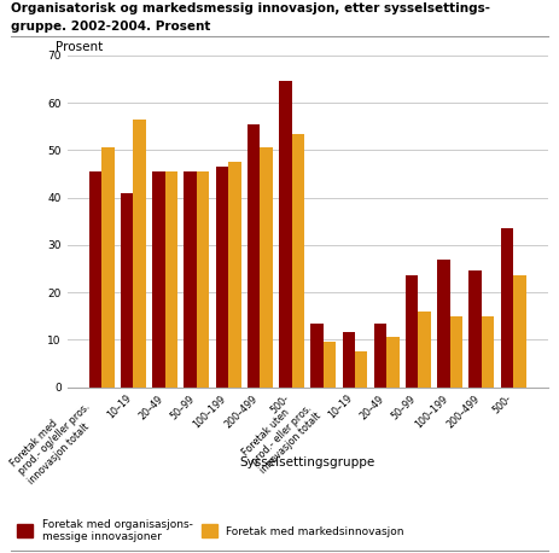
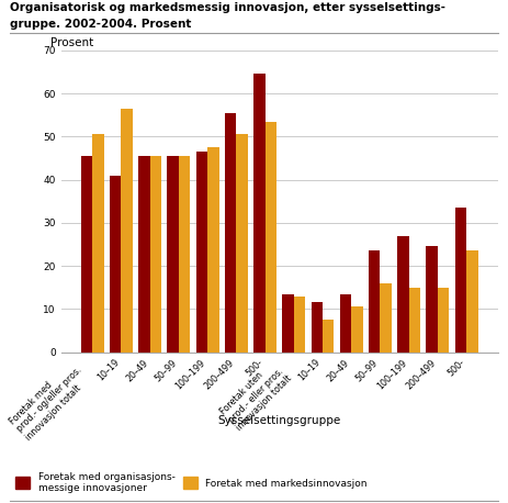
Foretak med markedsinnovasjon/Foretak uten prod.- eller pros. innovasjon totalt: 9.5 -> 13.0
